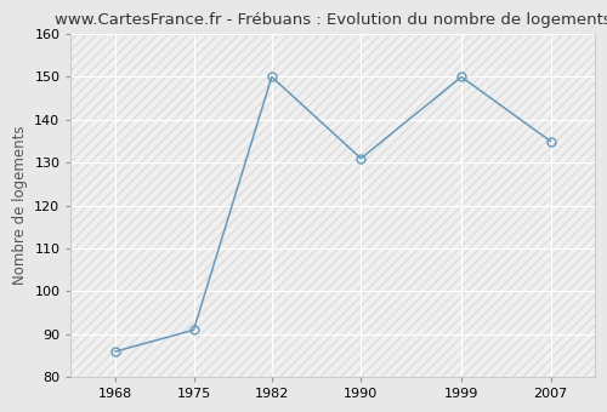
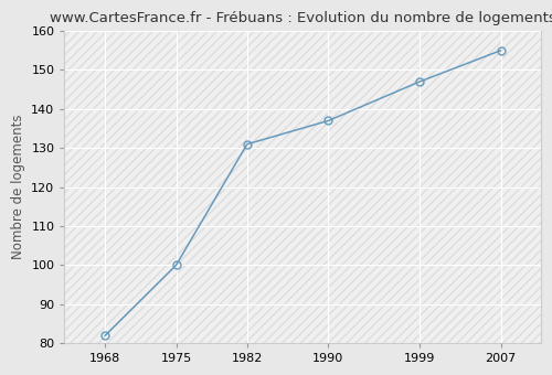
1968: 86 -> 82
1975: 91 -> 100
1982: 150 -> 131
1990: 131 -> 137
1999: 150 -> 147
2007: 135 -> 155
